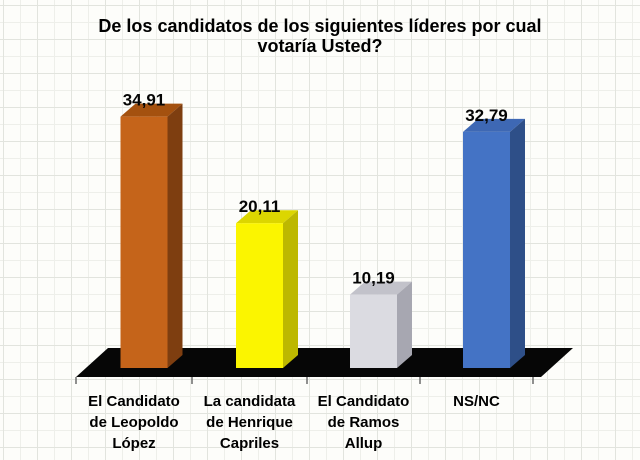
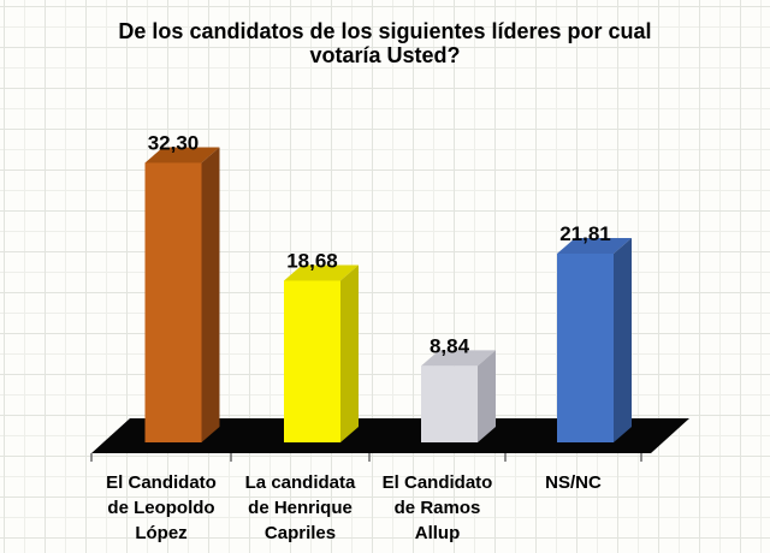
El Candidato de Leopoldo López: 34,91 -> 32,30
La candidata de Henrique Capriles: 20,11 -> 18,68
El Candidato de Ramos Allup: 10,19 -> 8,84
NS/NC: 32,79 -> 21,81
